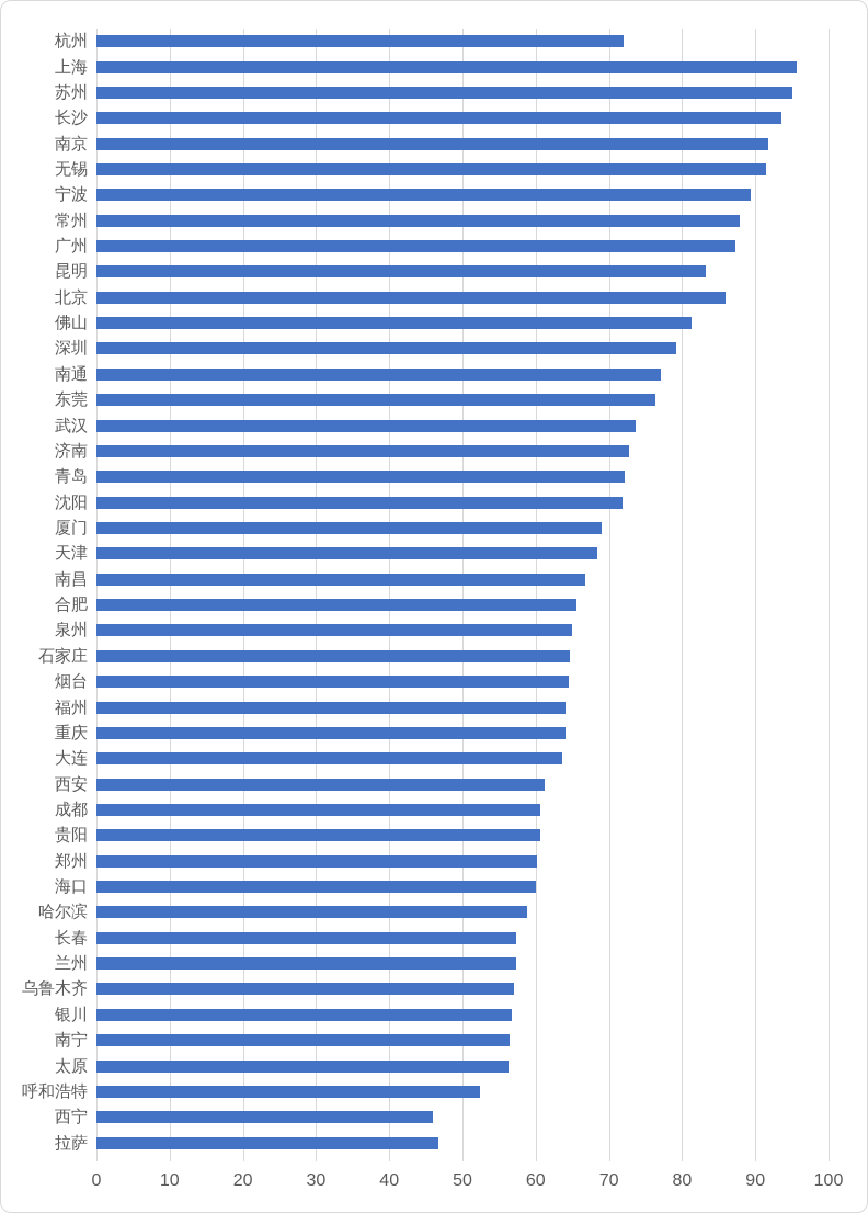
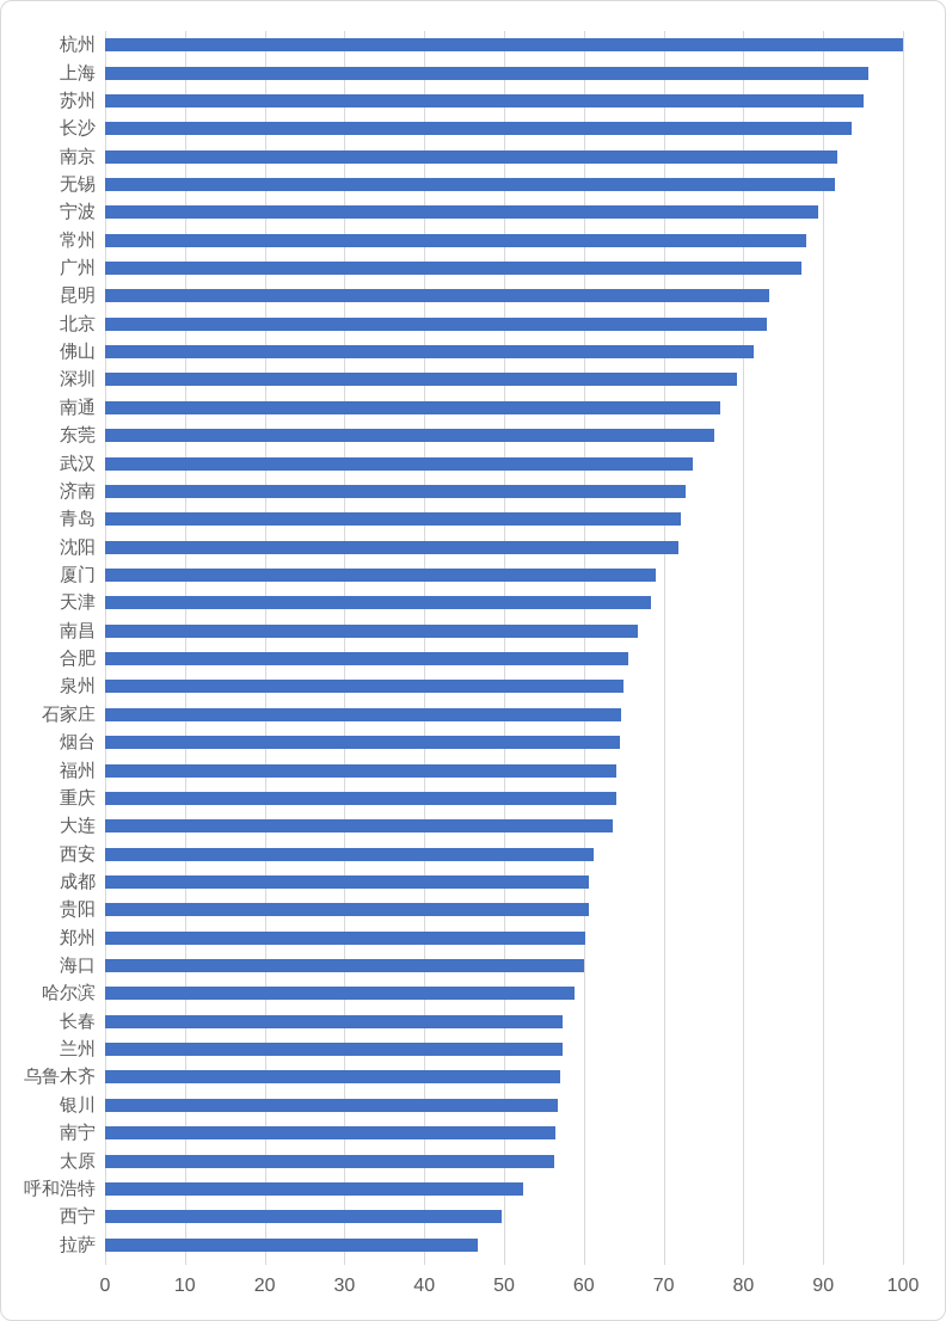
杭州: 72 -> 100
北京: 86 -> 83
西宁: 46 -> 50
